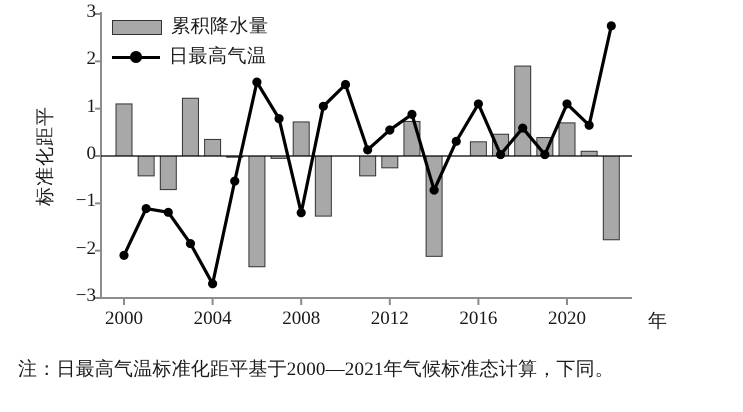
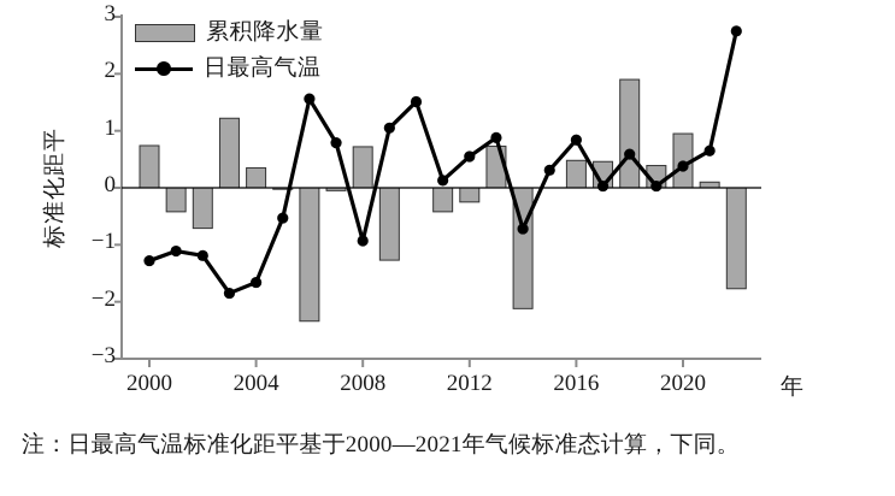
累积降水量/2000: 1.1 -> 0.7
日最高气温/2000: -2.1 -> -1.3
日最高气温/2004: -2.7 -> -1.7
日最高气温/2008: -1.2 -> -0.9
累积降水量/2016: 0.3 -> 0.5
日最高气温/2016: 1.1 -> 0.8
累积降水量/2020: 0.7 -> 0.9
日最高气温/2020: 1.1 -> 0.4
